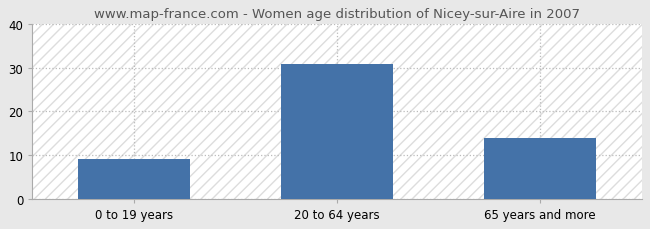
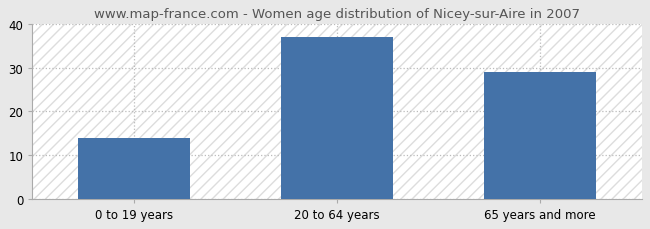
0 to 19 years: 9 -> 14
20 to 64 years: 31 -> 37
65 years and more: 14 -> 29
